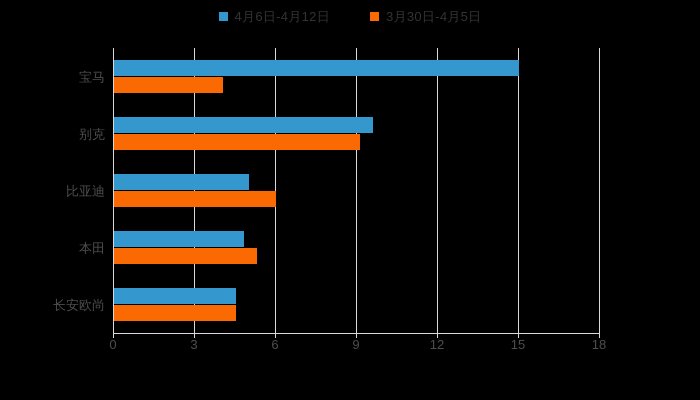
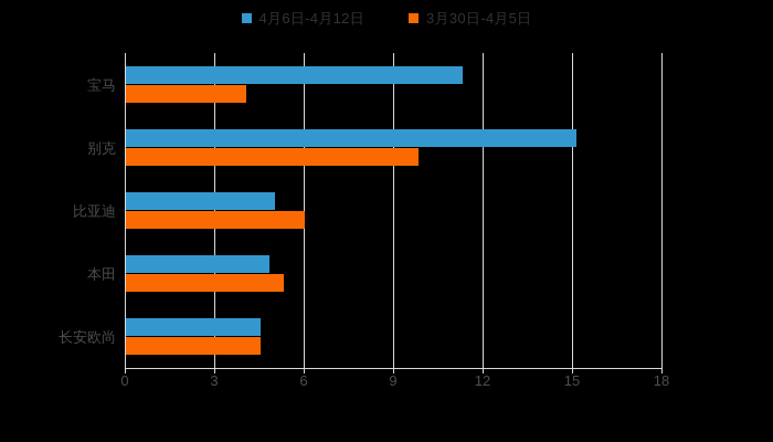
4月6日-4月12日/宝马: 15.0 -> 11.3
4月6日-4月12日/别克: 9.6 -> 15.1
3月30日-4月5日/别克: 9.1 -> 9.8
